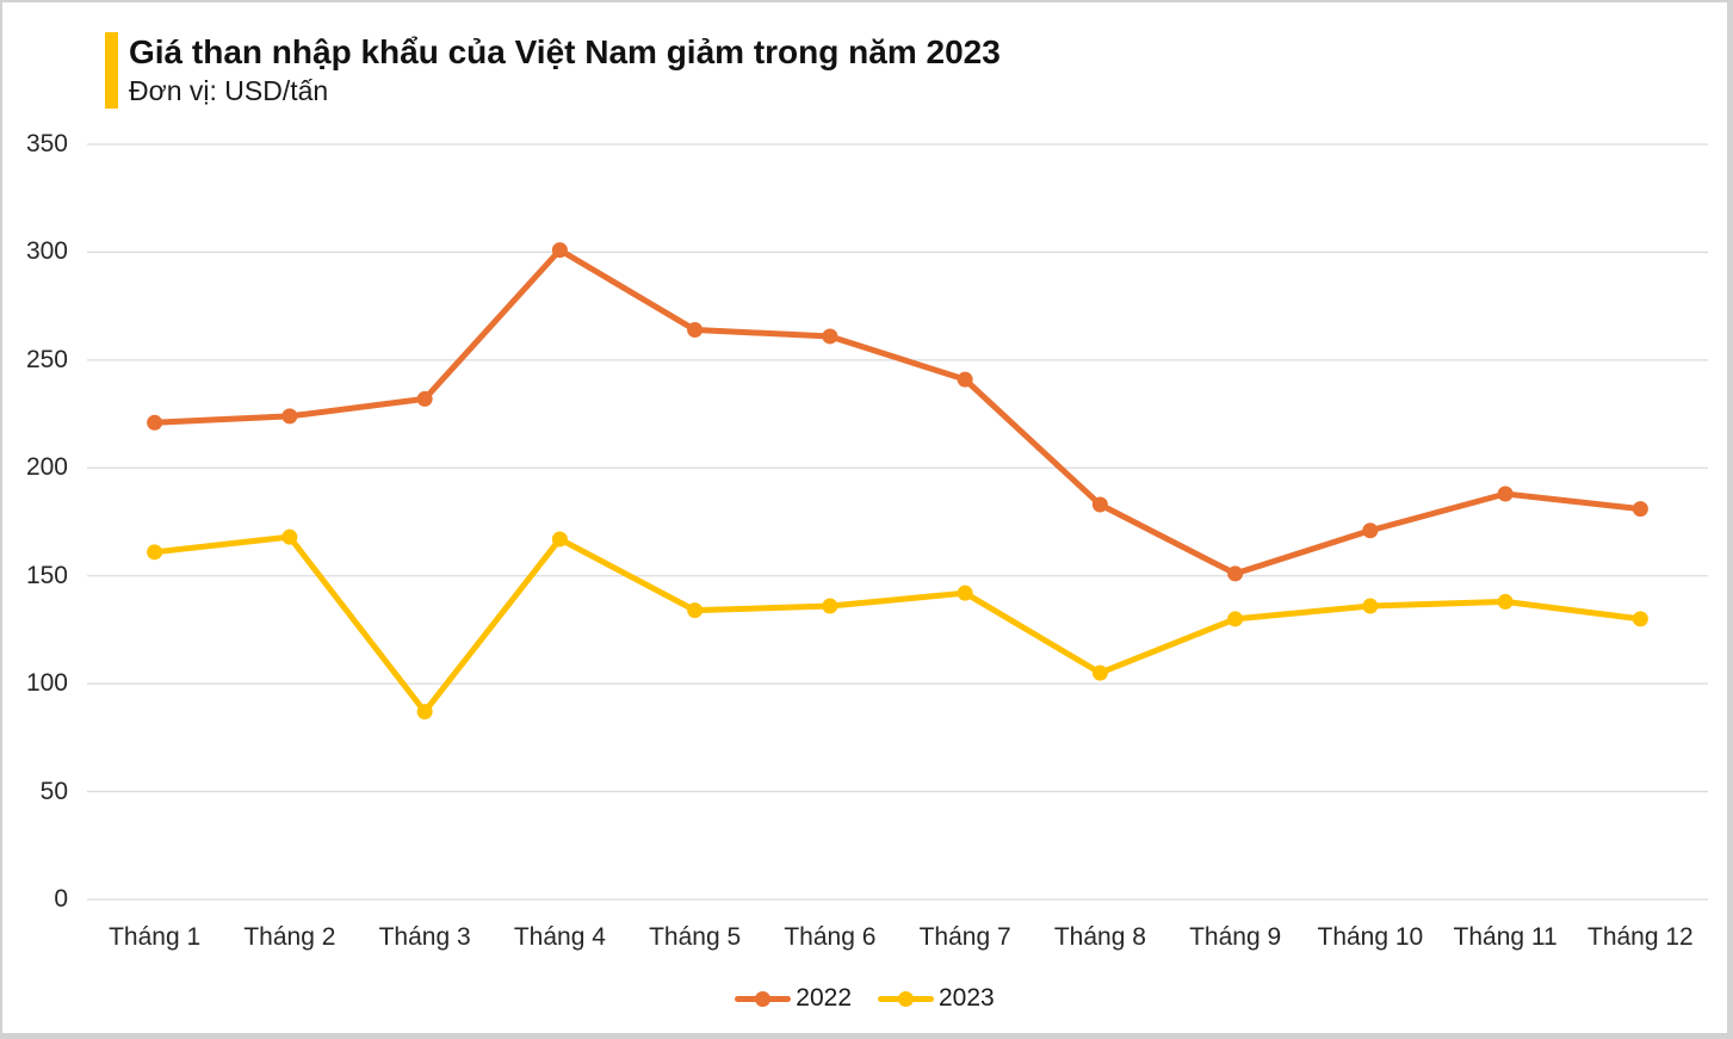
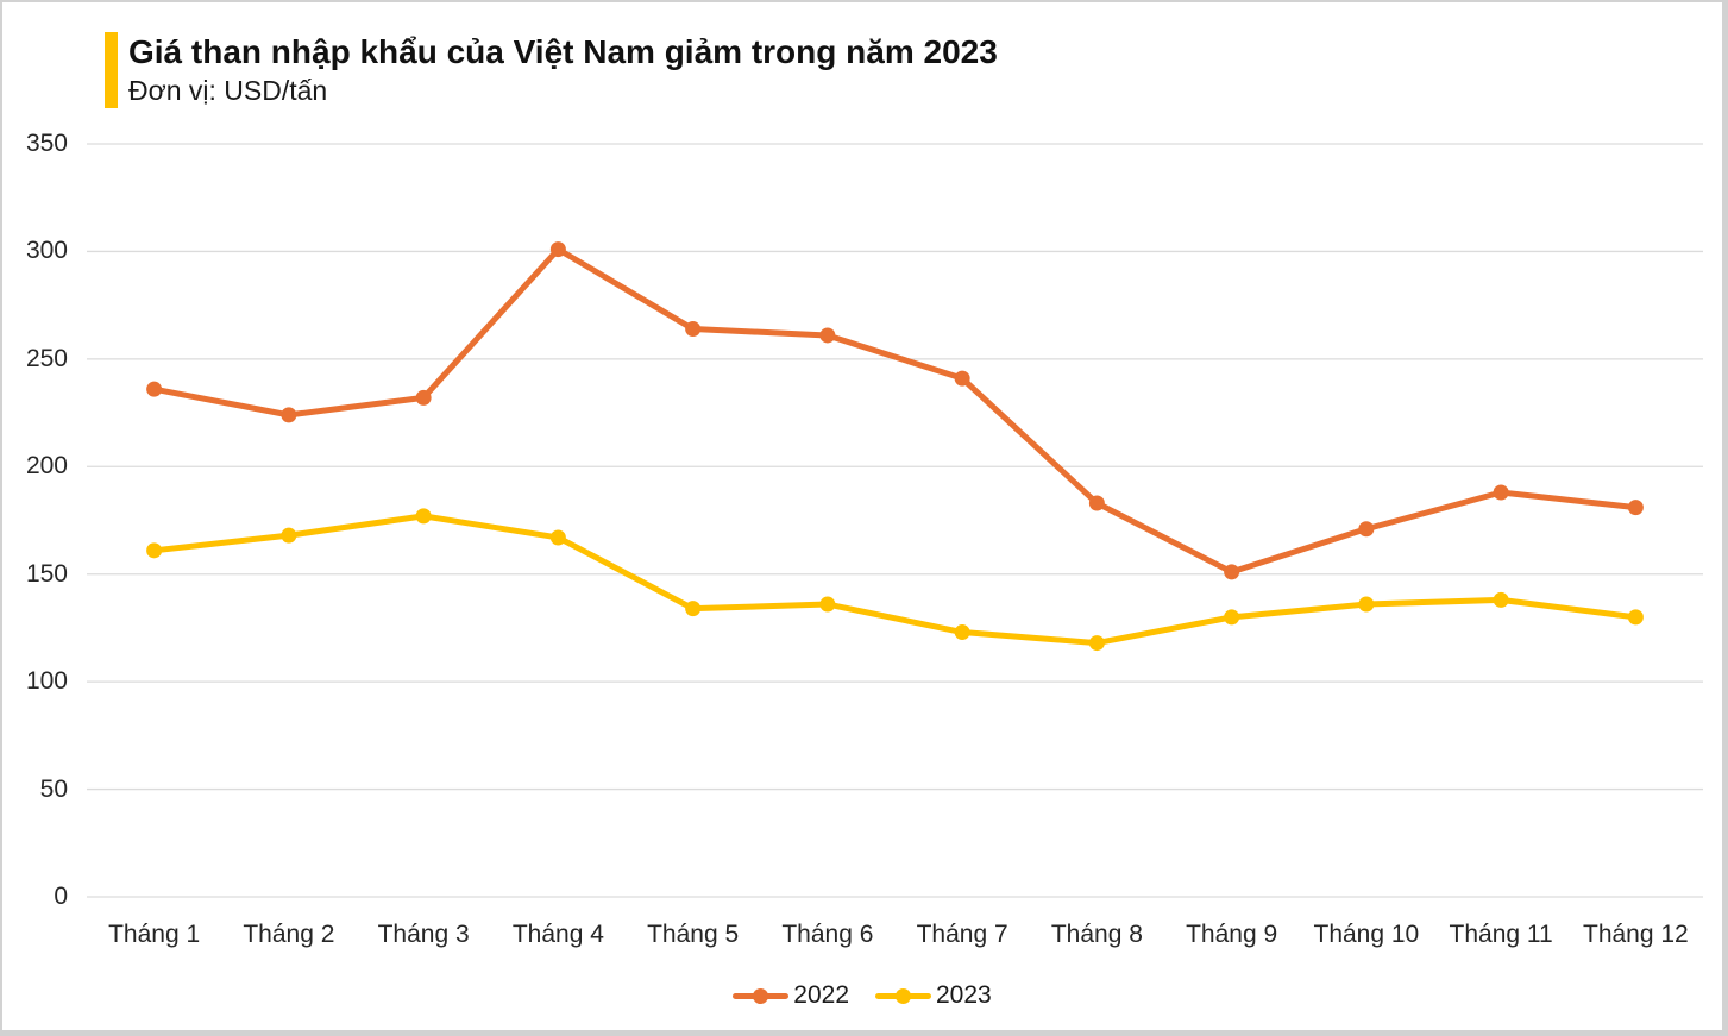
2022/Tháng 1: 221 -> 236
2023/Tháng 3: 87 -> 177
2023/Tháng 7: 142 -> 123
2023/Tháng 8: 105 -> 118
